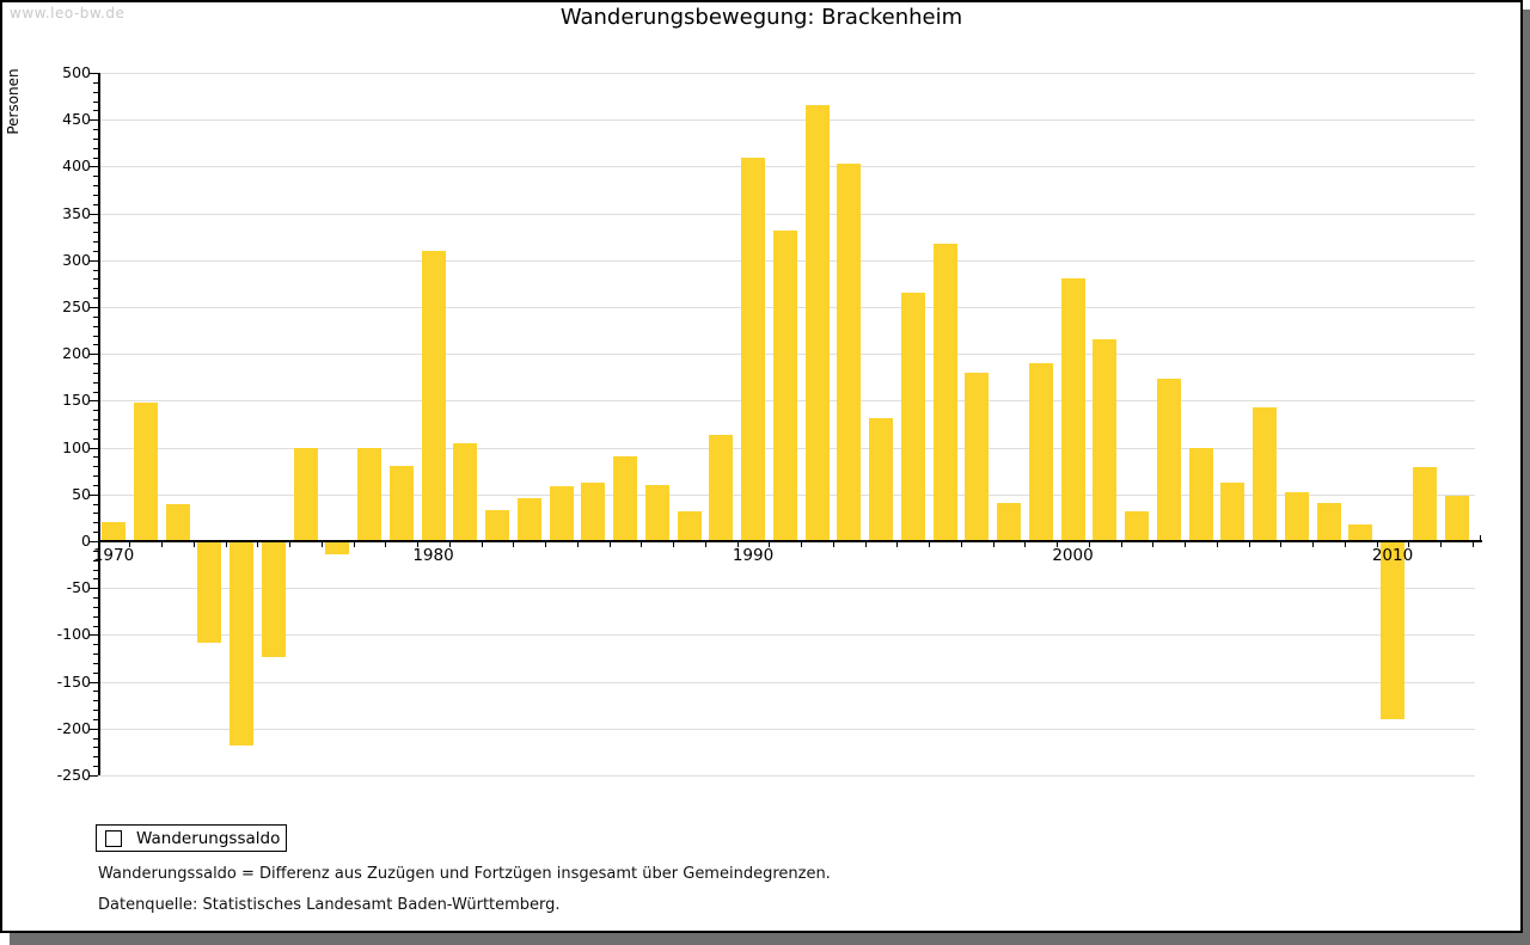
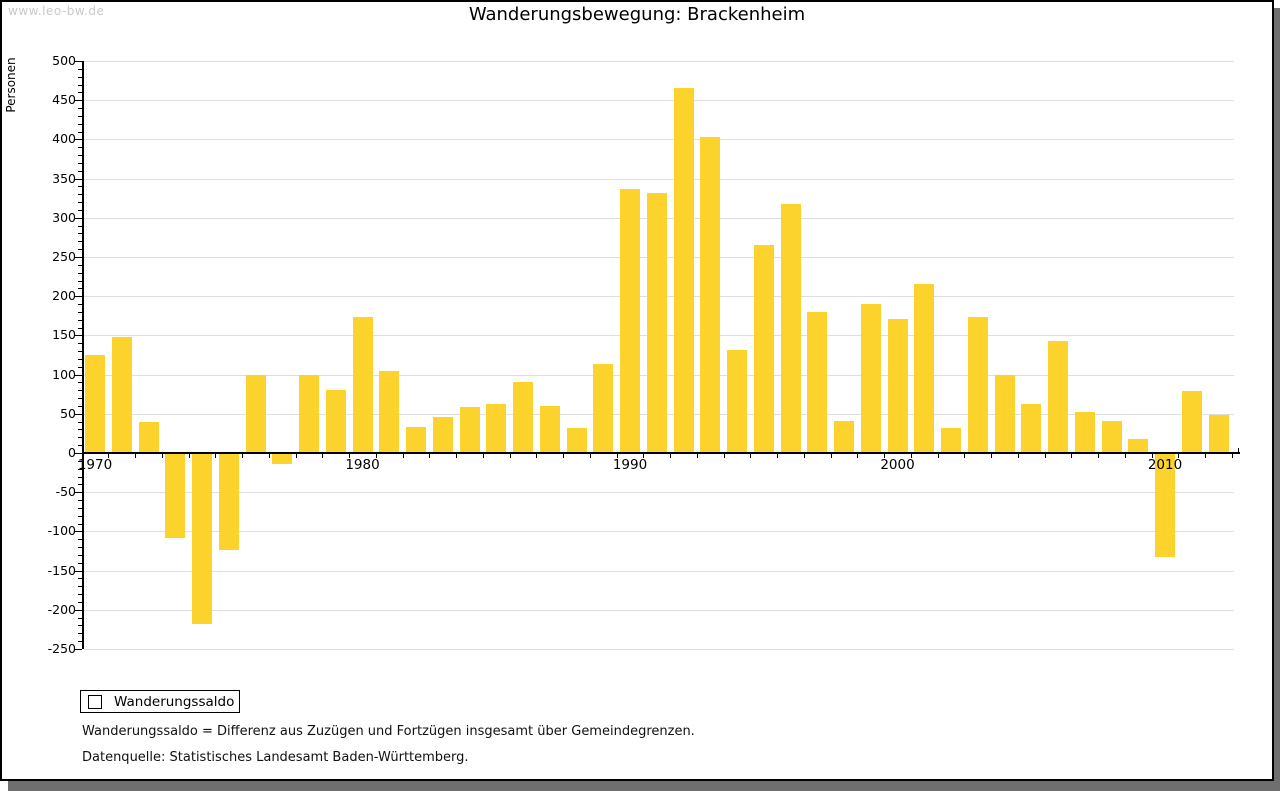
1970: 20 -> 120
1980: 310 -> 170
1990: 410 -> 340
2000: 280 -> 170
2010: -190 -> -130
